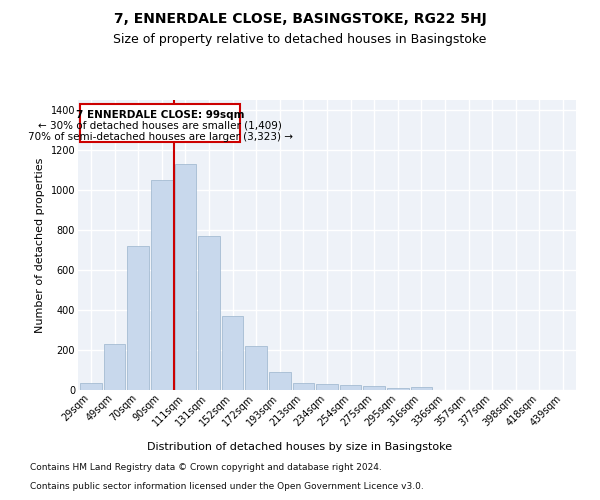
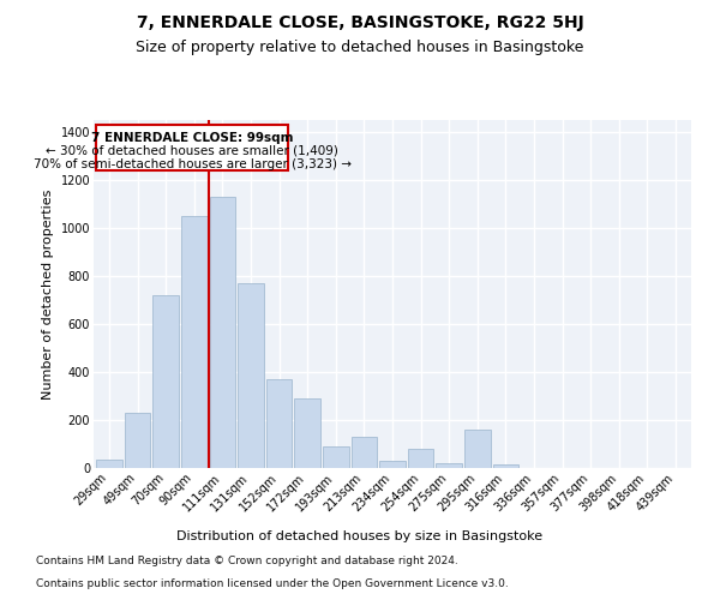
172sqm: 220 -> 290
213sqm: 40 -> 130
254sqm: 20 -> 80
295sqm: 10 -> 160
